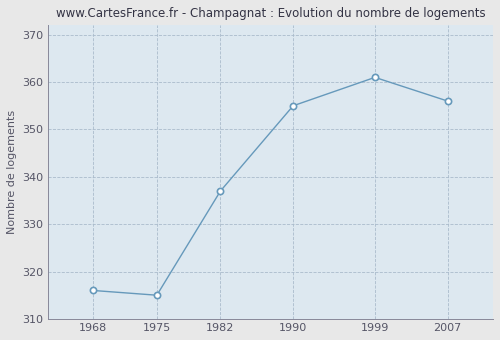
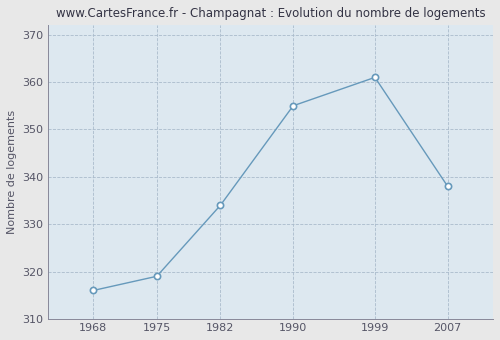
1975: 315 -> 319
1982: 337 -> 334
2007: 356 -> 338
